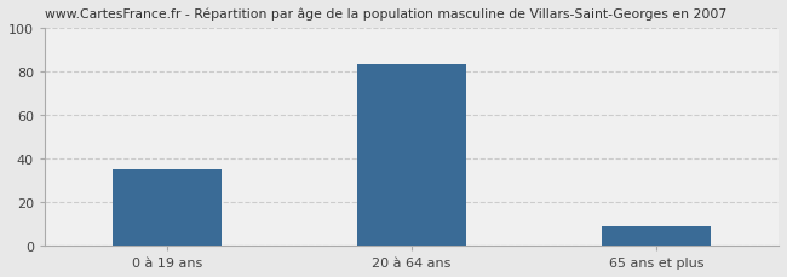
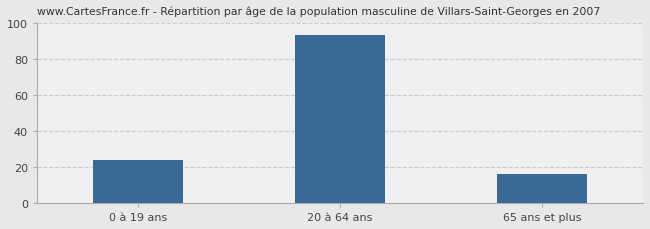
0 à 19 ans: 35 -> 24
20 à 64 ans: 83 -> 93
65 ans et plus: 9 -> 16
